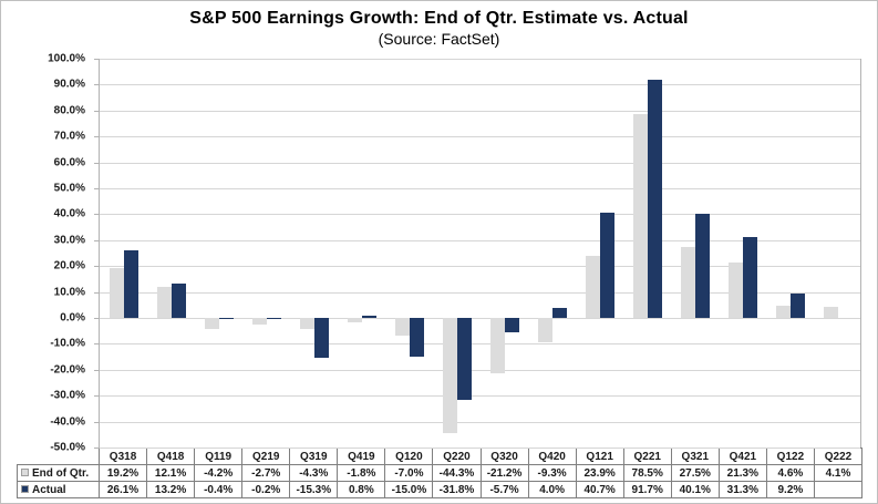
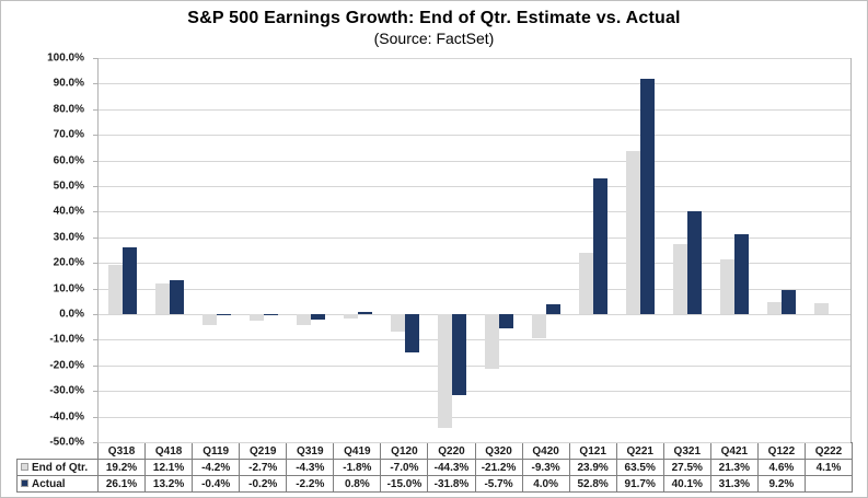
Actual/Q319: -15.3% -> -2.2%
Actual/Q121: 40.7% -> 52.8%
End of Qtr./Q221: 78.5% -> 63.5%
